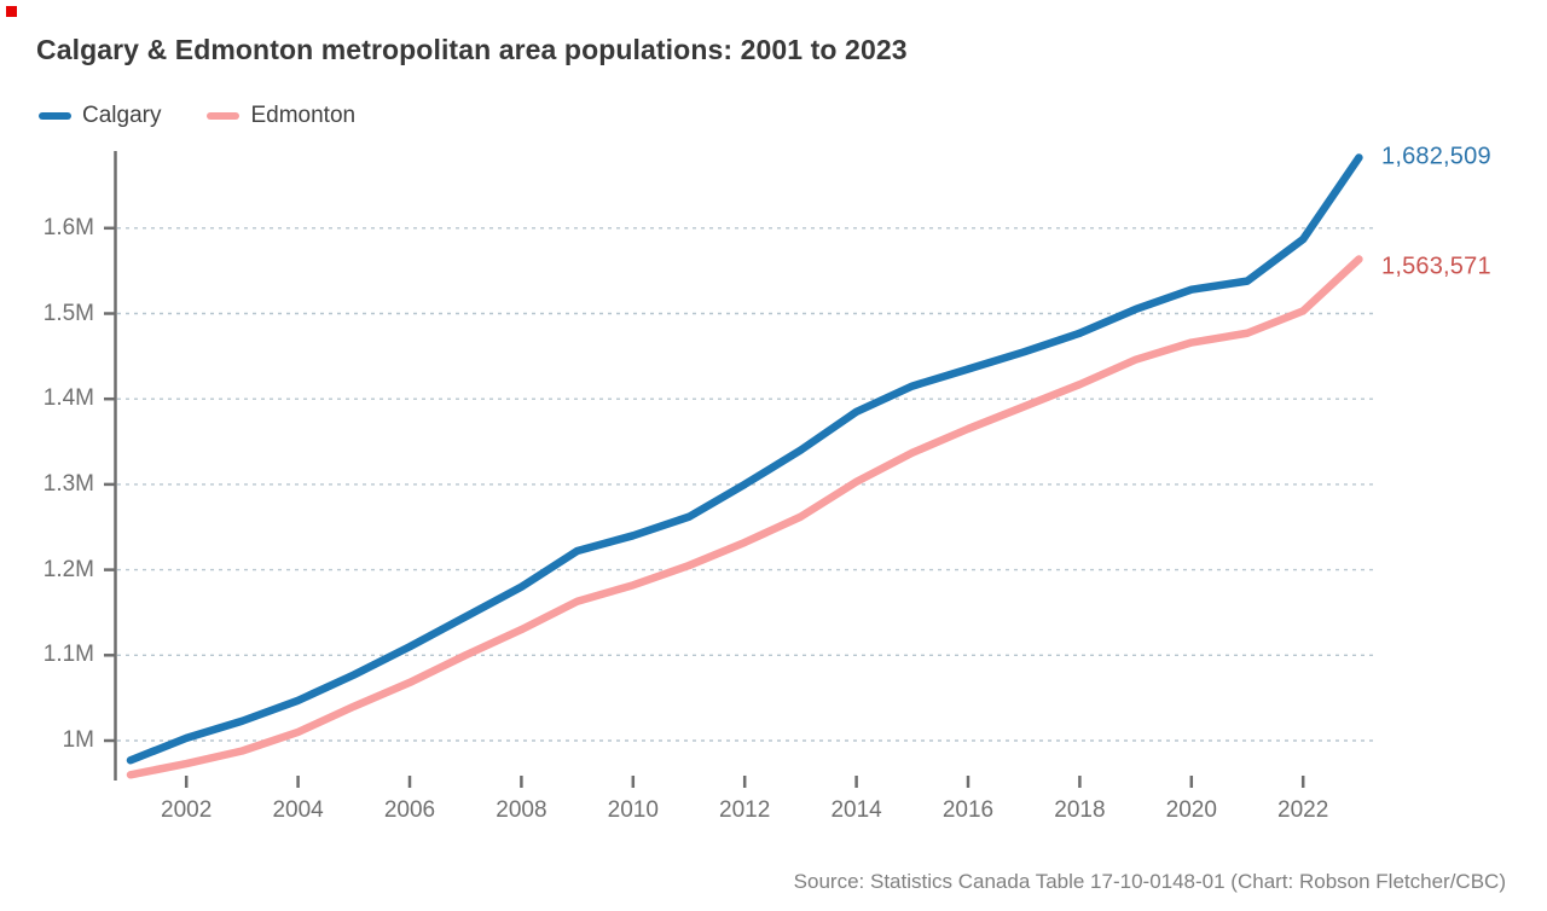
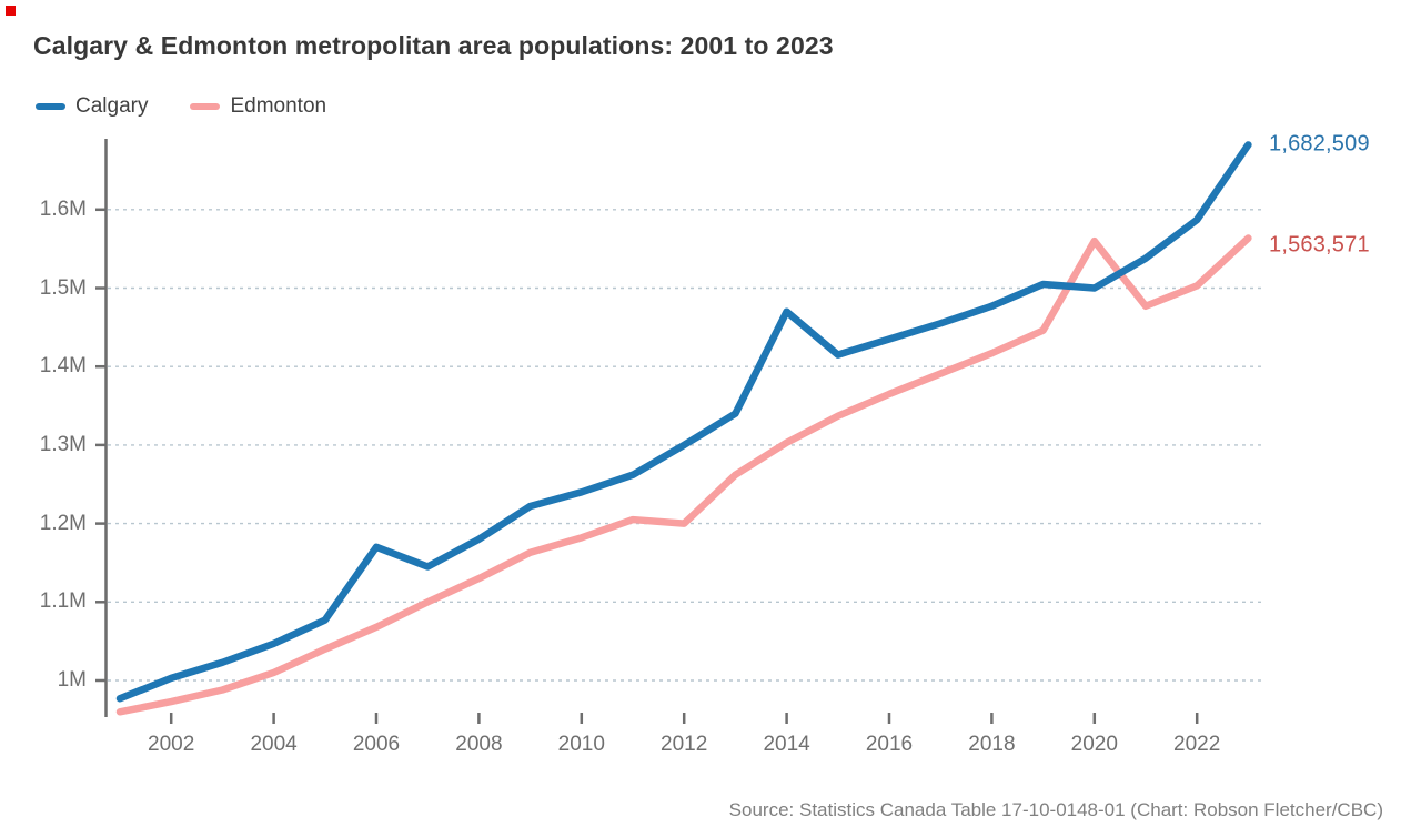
Calgary/2006: 1.11M -> 1.17M
Edmonton/2012: 1.23M -> 1.20M
Calgary/2014: 1.38M -> 1.47M
Calgary/2020: 1.53M -> 1.50M
Edmonton/2020: 1.47M -> 1.56M
